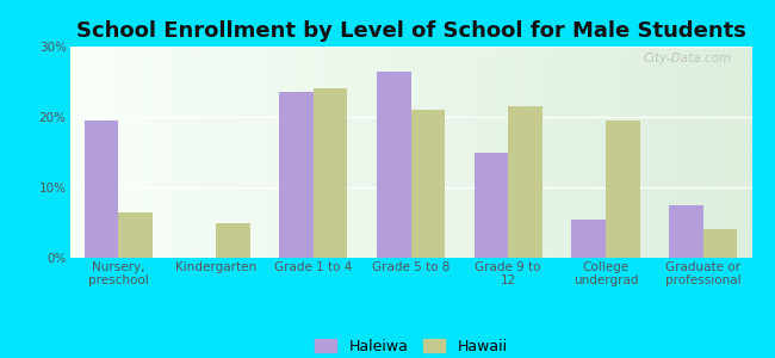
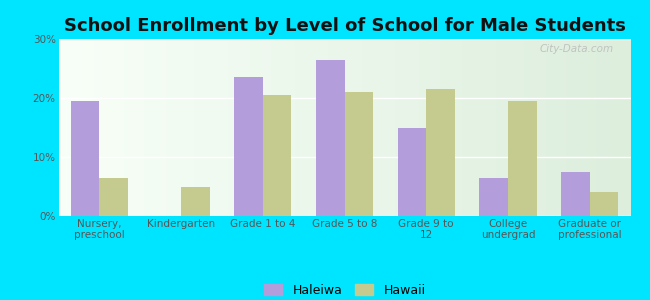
Hawaii/Grade 1 to 4: 24.0% -> 20.5%
Haleiwa/College undergrad: 5.4% -> 6.5%
